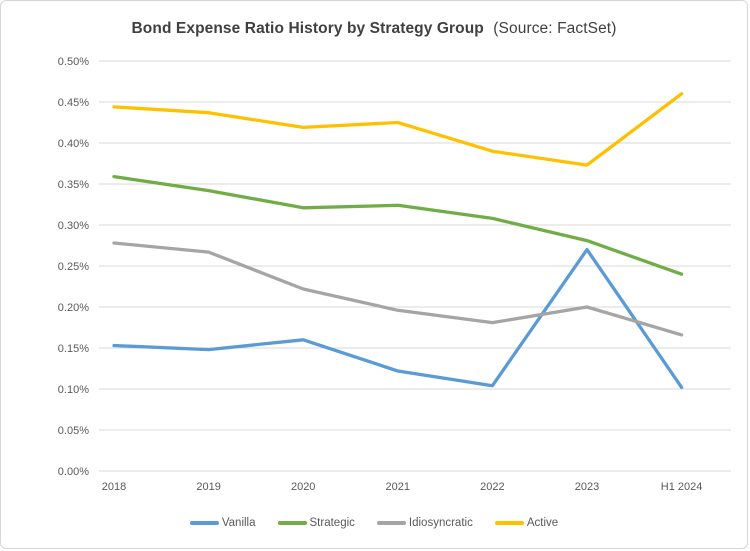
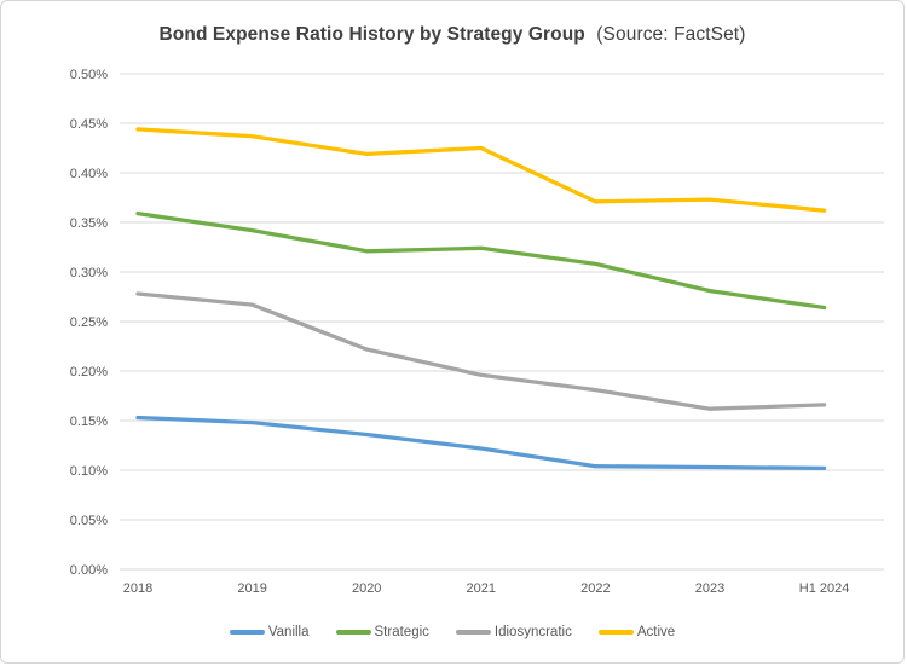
Vanilla/2020: 0.16% -> 0.14%
Active/2022: 0.39% -> 0.37%
Vanilla/2023: 0.27% -> 0.10%
Idiosyncratic/2023: 0.20% -> 0.16%
Strategic/H1 2024: 0.24% -> 0.26%
Active/H1 2024: 0.46% -> 0.36%
